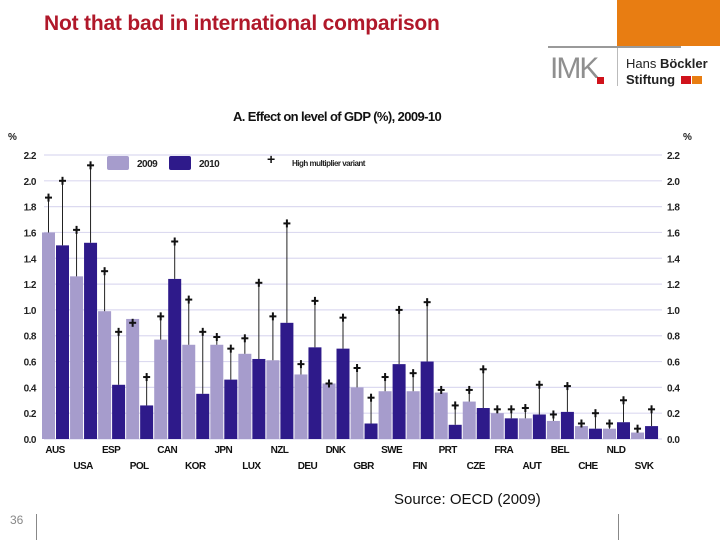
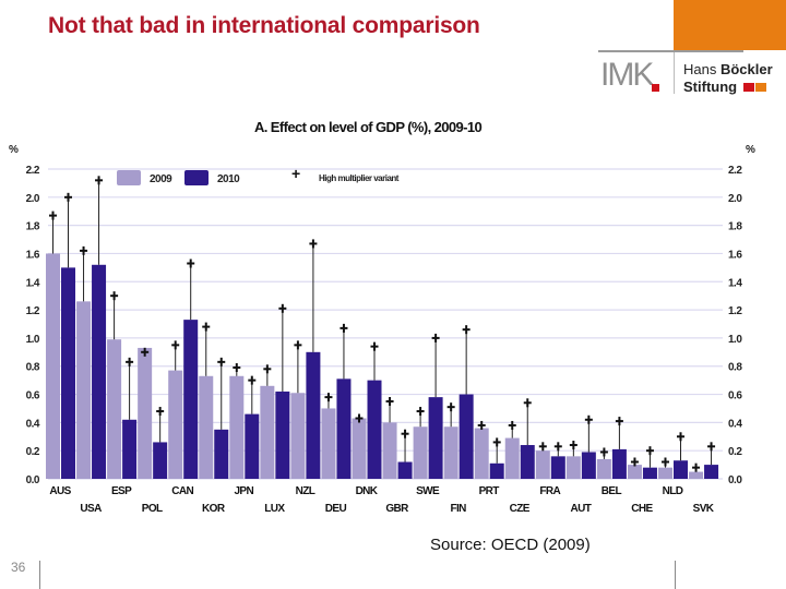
2010/CAN: 1.24 -> 1.13
